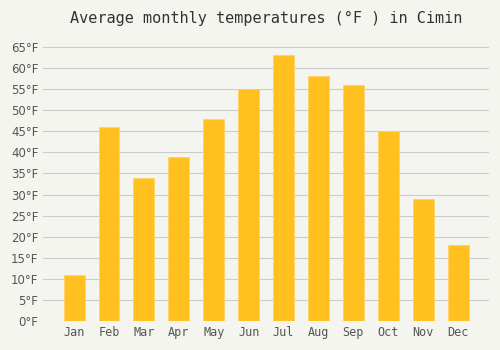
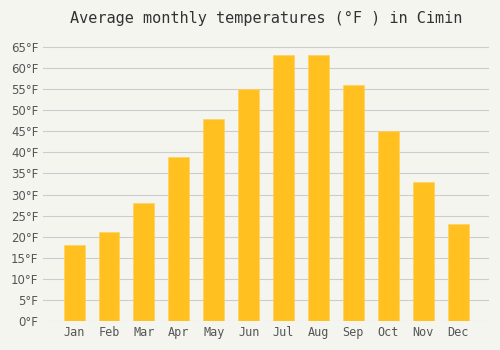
Jan: 11°F -> 18°F
Feb: 46°F -> 21°F
Mar: 34°F -> 28°F
Aug: 58°F -> 63°F
Nov: 29°F -> 33°F
Dec: 18°F -> 23°F
